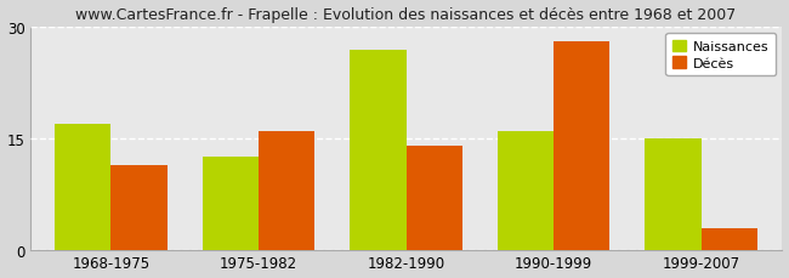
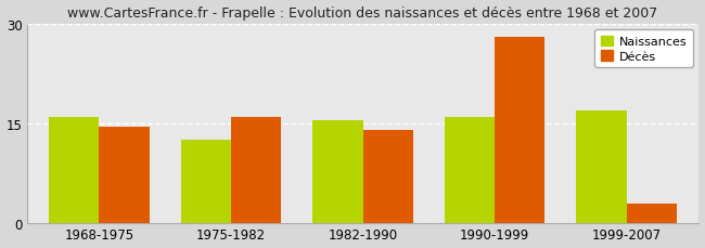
Naissances/1968-1975: 17.0 -> 16.0
Décès/1968-1975: 11.4 -> 14.5
Naissances/1982-1990: 26.8 -> 15.5
Naissances/1999-2007: 15.0 -> 17.0
